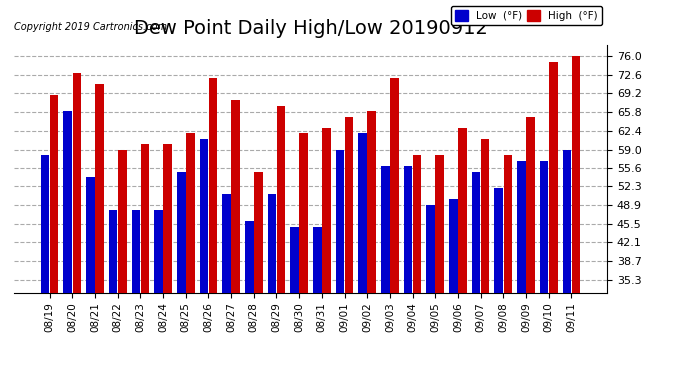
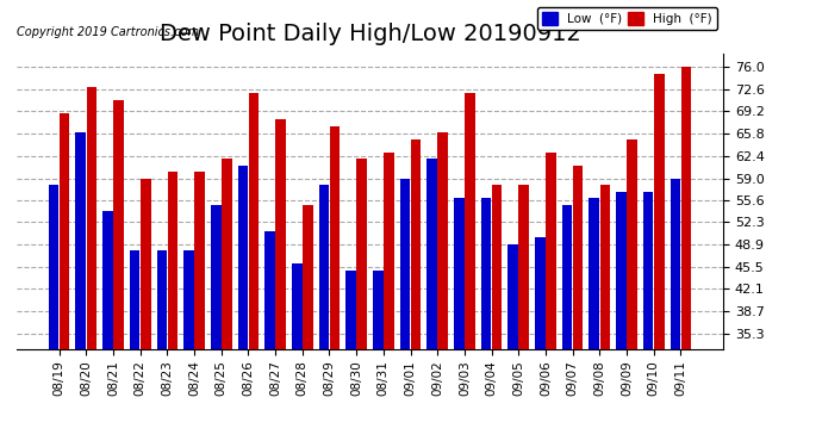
Low (°F)/08/29: 51 -> 58
Low (°F)/09/08: 52 -> 56
